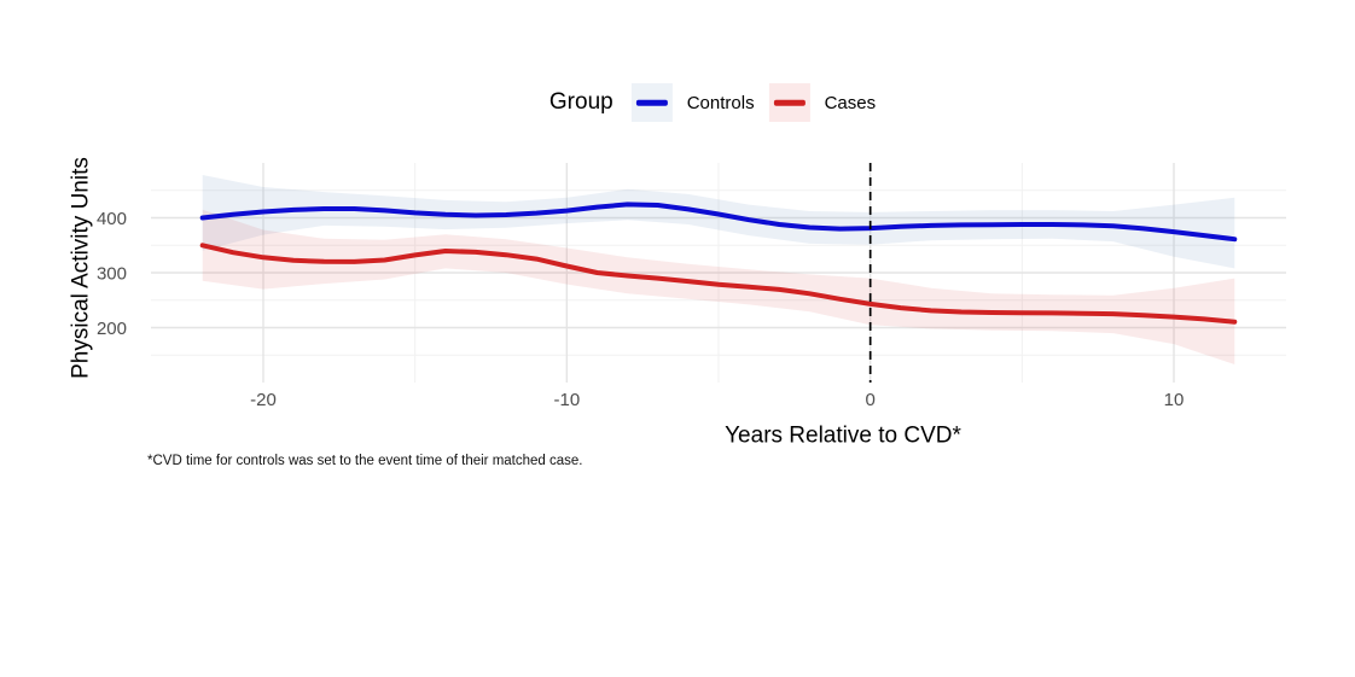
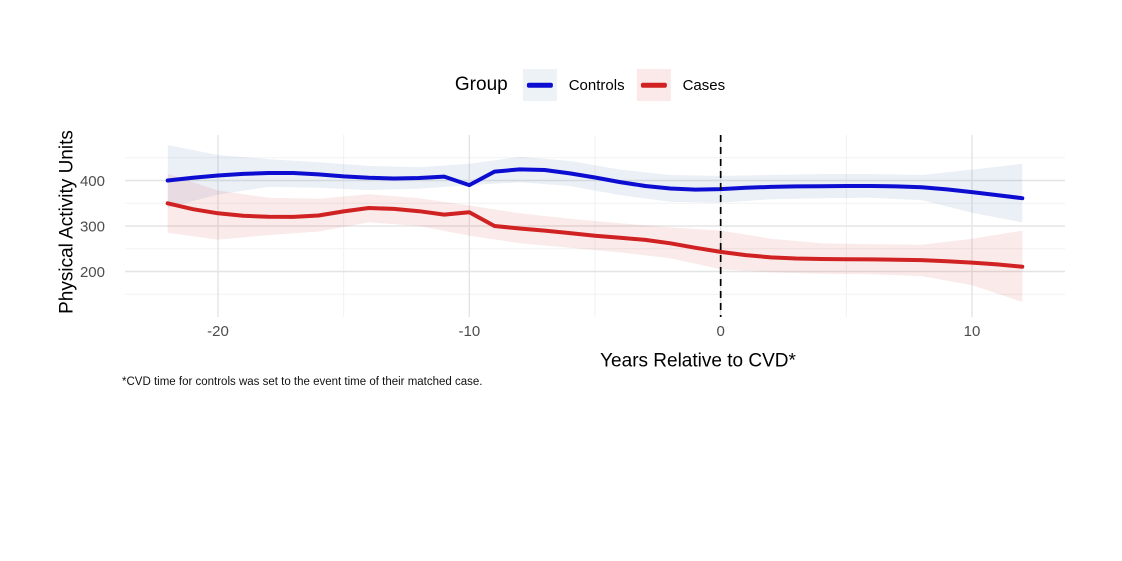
Controls/-10: 410 -> 390
Cases/-10: 310 -> 330
